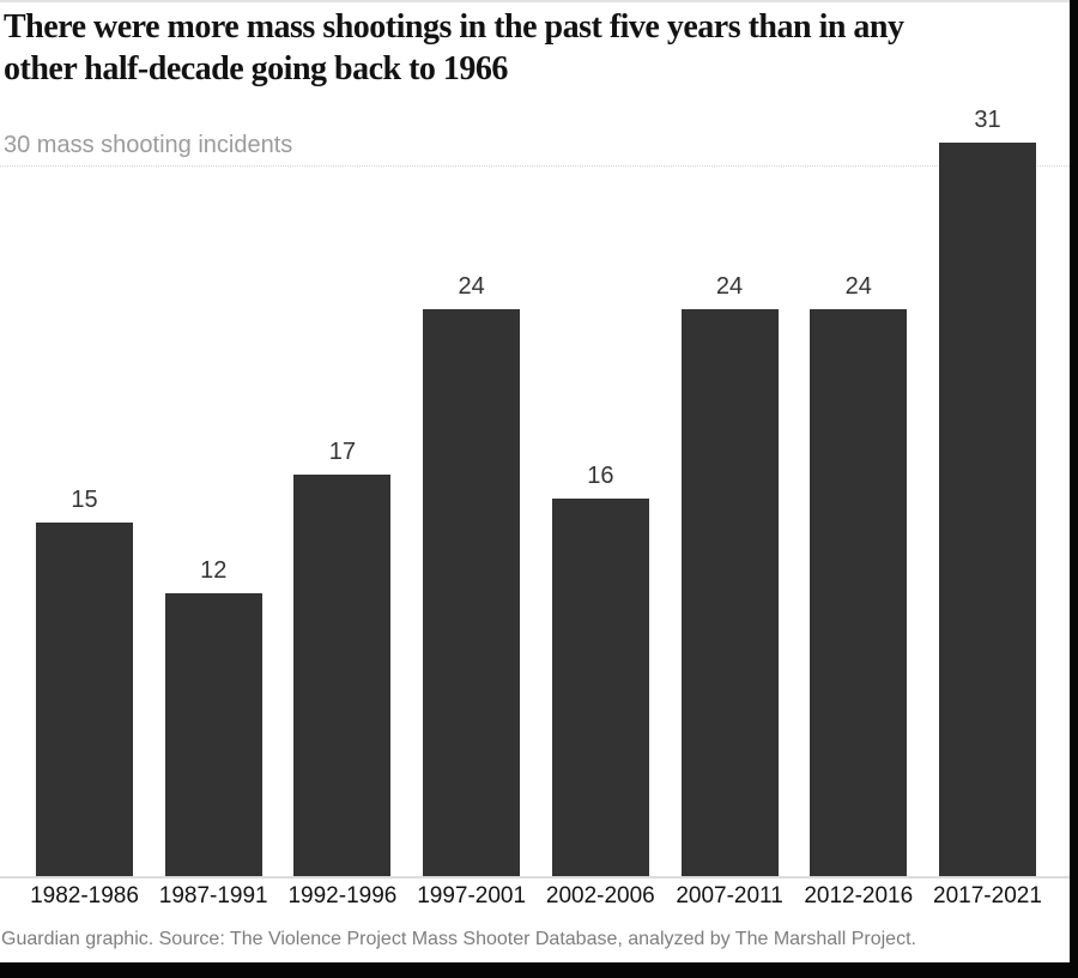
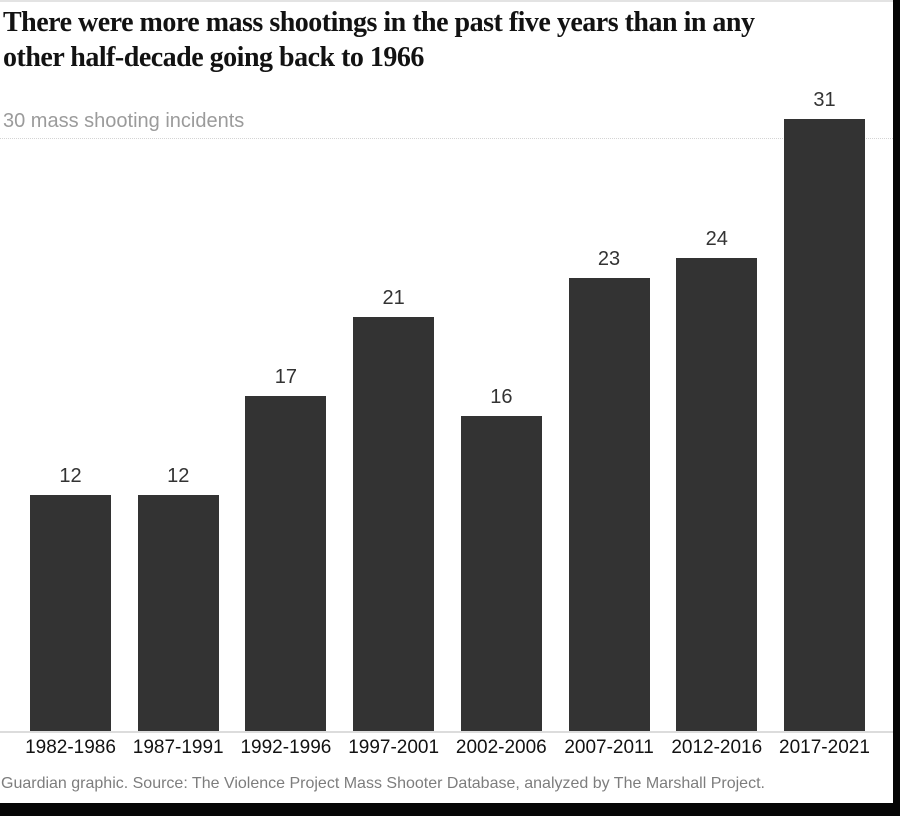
1982-1986: 15 -> 12
1997-2001: 24 -> 21
2007-2011: 24 -> 23
